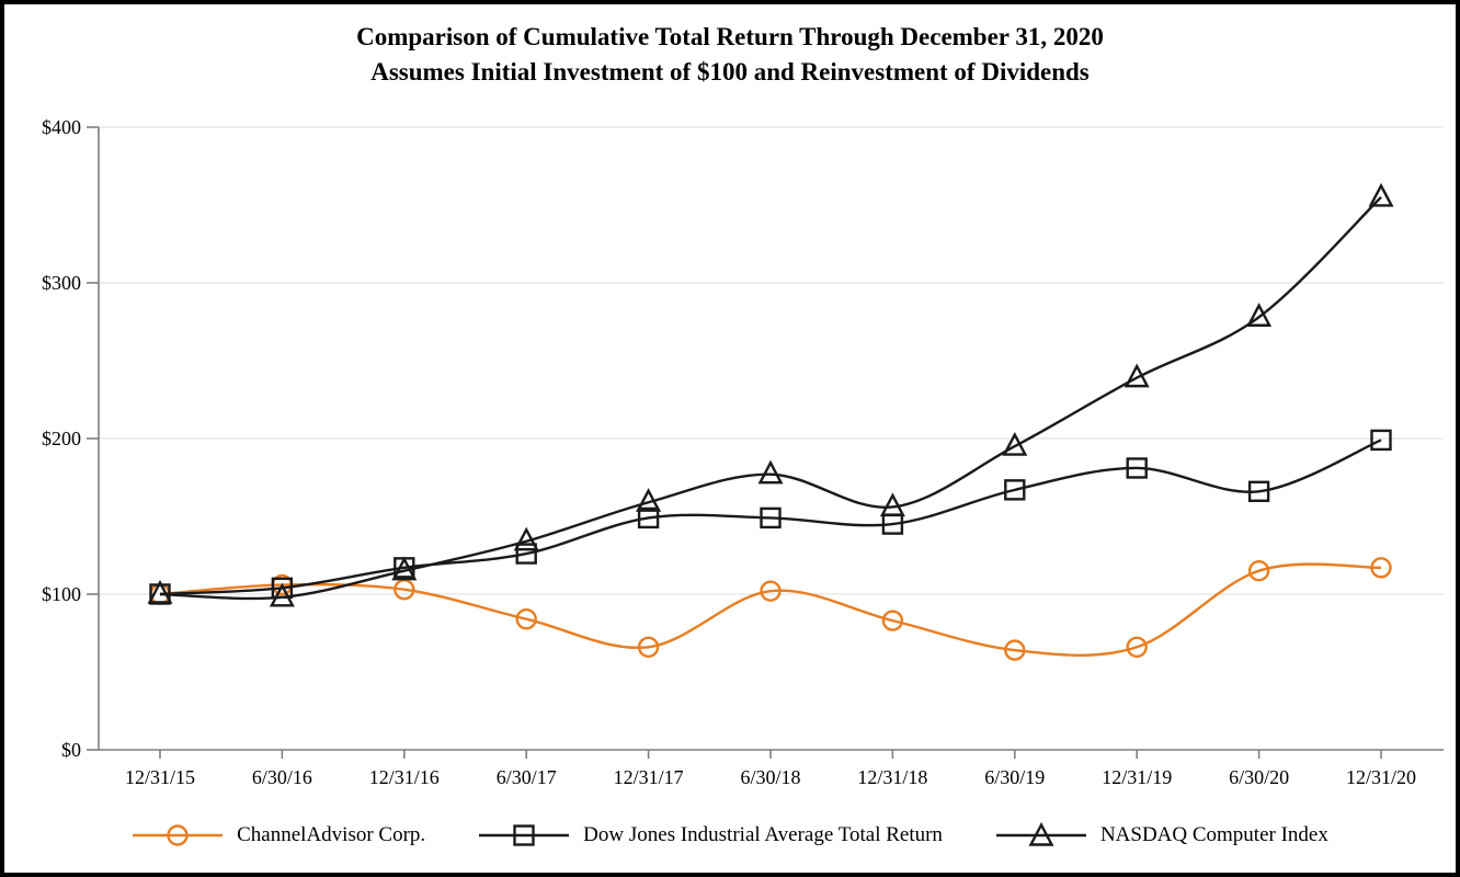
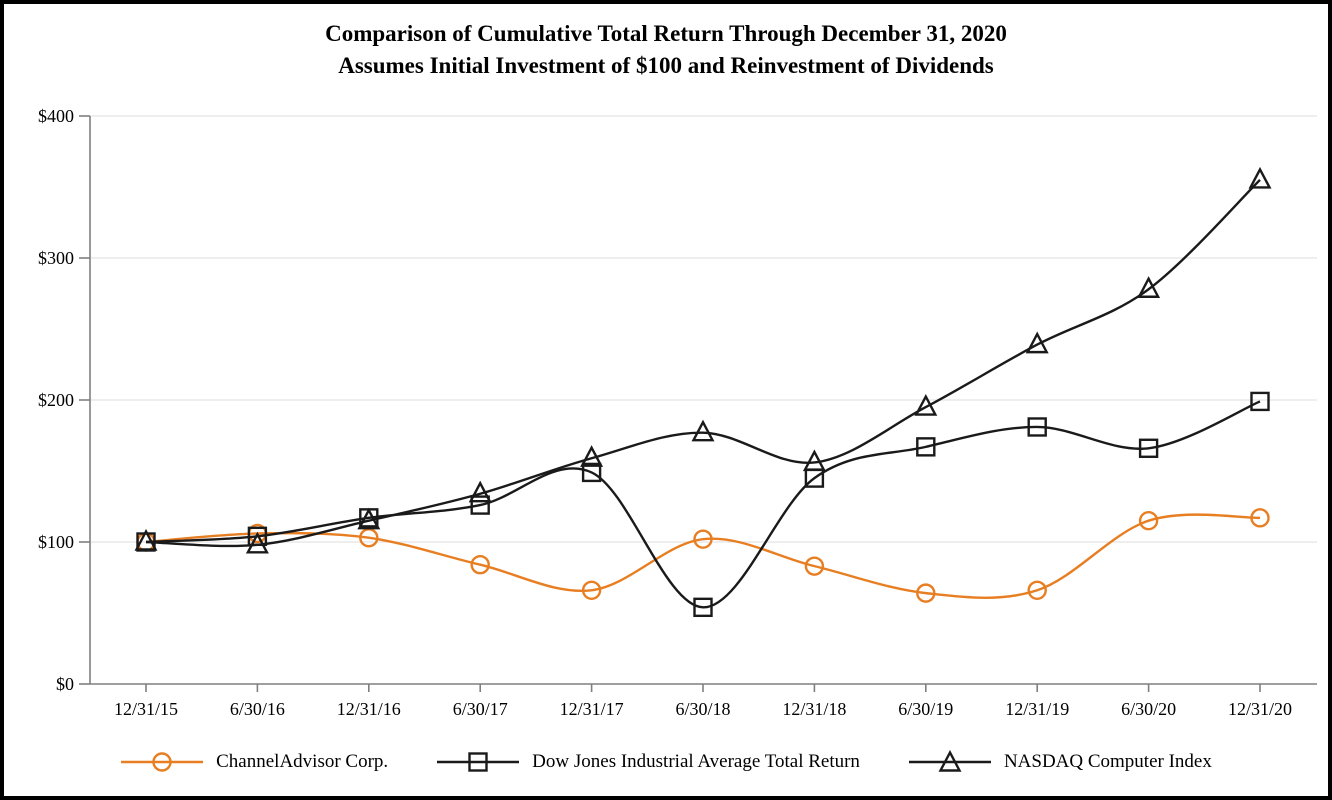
Dow Jones Industrial Average Total Return/6/30/18: $149 -> $54
